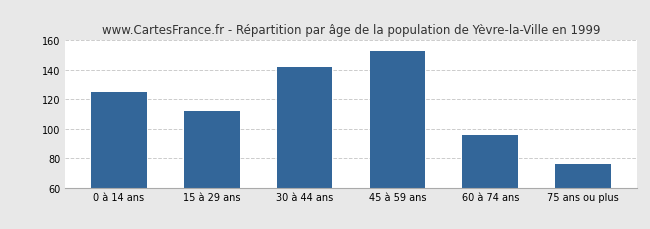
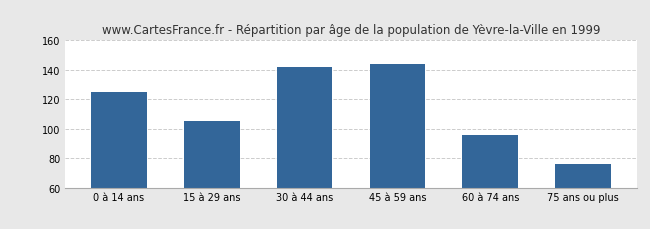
15 à 29 ans: 112 -> 105
45 à 59 ans: 153 -> 144
